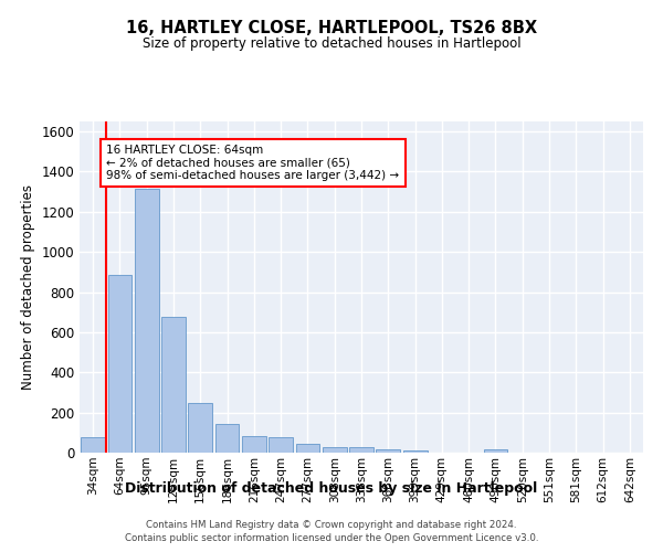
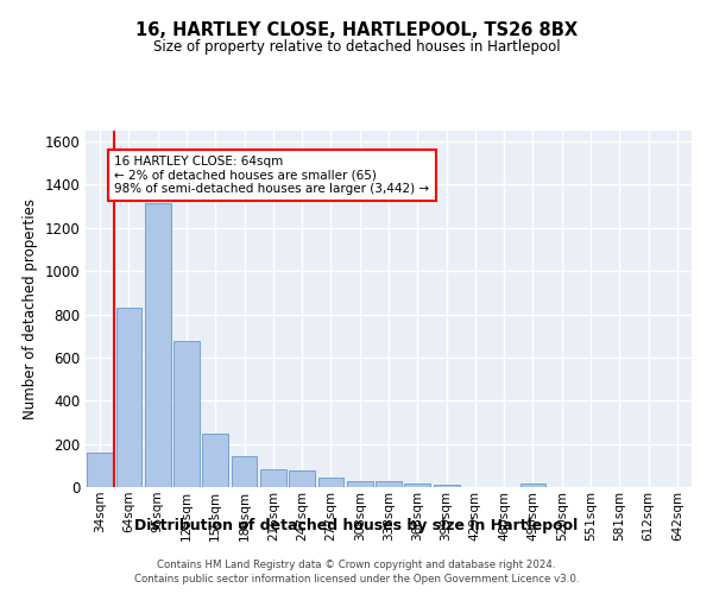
34sqm: 80 -> 160
64sqm: 880 -> 830
